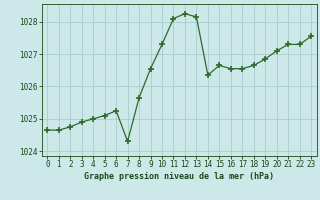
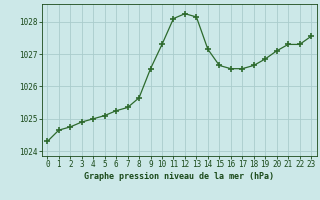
0: 1024.65 -> 1024.30
7: 1024.30 -> 1025.35
14: 1026.35 -> 1027.15
